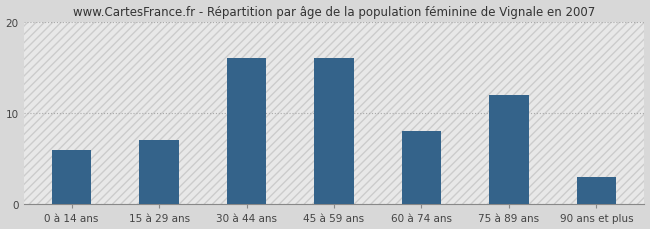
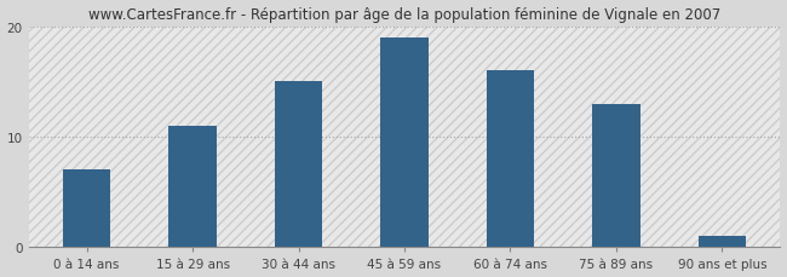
0 à 14 ans: 6 -> 7
15 à 29 ans: 7 -> 11
30 à 44 ans: 16 -> 15
45 à 59 ans: 16 -> 19
60 à 74 ans: 8 -> 16
75 à 89 ans: 12 -> 13
90 ans et plus: 3 -> 1
